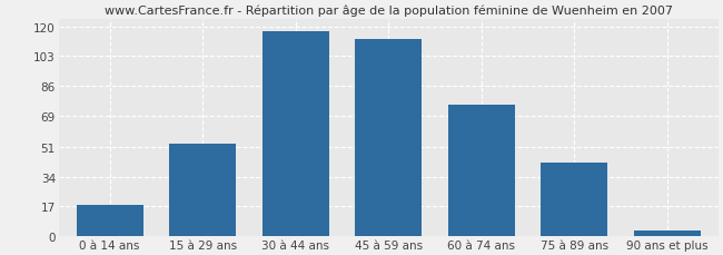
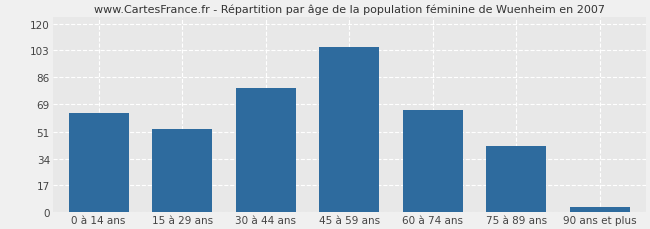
0 à 14 ans: 18 -> 63
30 à 44 ans: 117 -> 79
45 à 59 ans: 113 -> 105
60 à 74 ans: 75 -> 65
